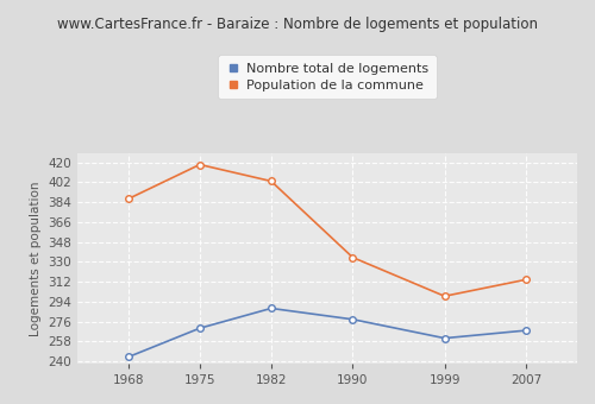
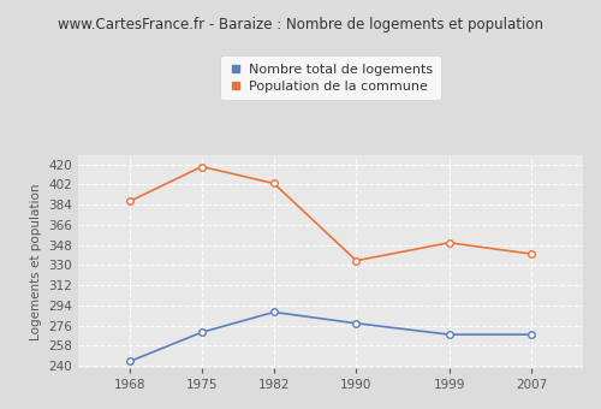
Nombre total de logements/1999: 261 -> 268
Population de la commune/1999: 299 -> 350
Population de la commune/2007: 314 -> 340
